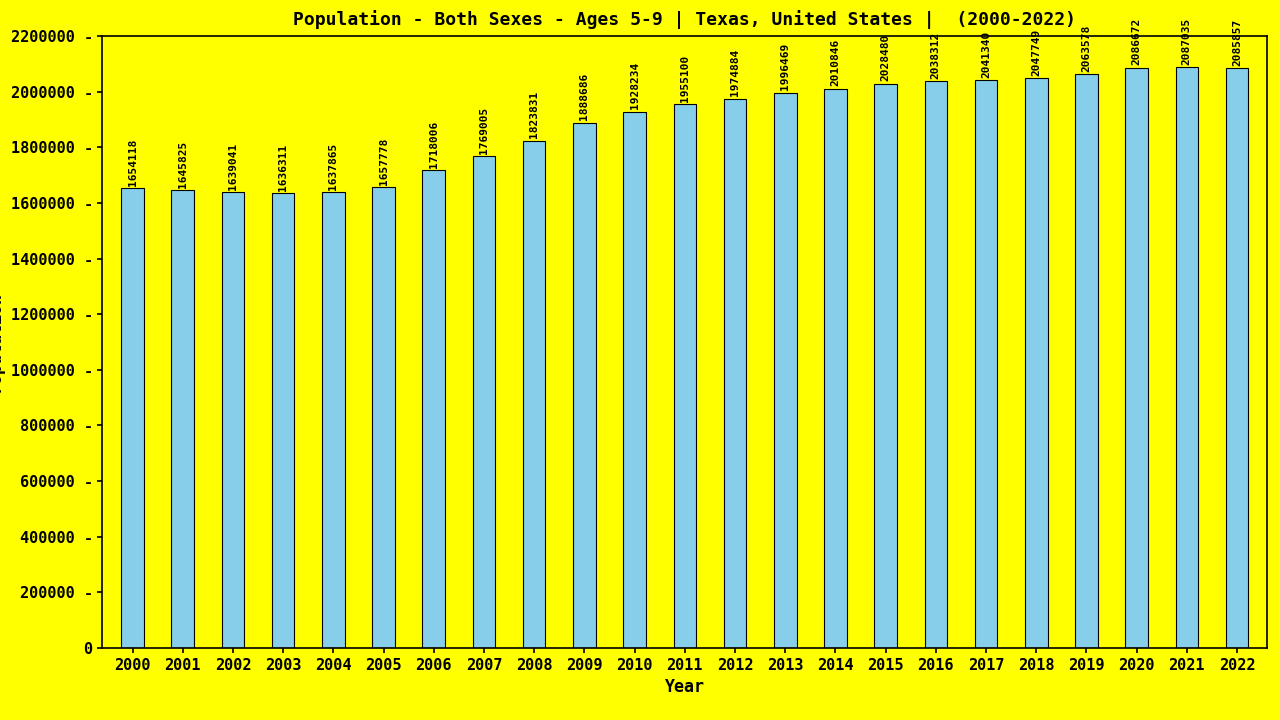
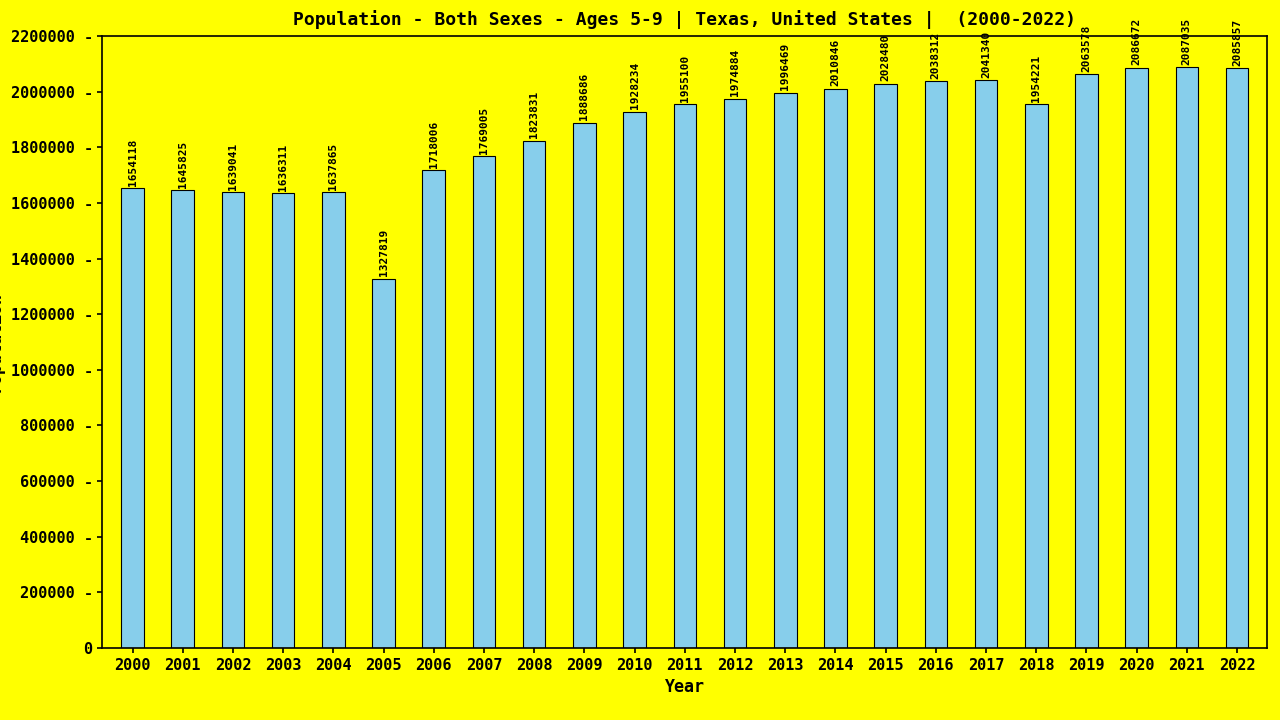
2005: 1657778 -> 1327819
2018: 2047749 -> 1954221
